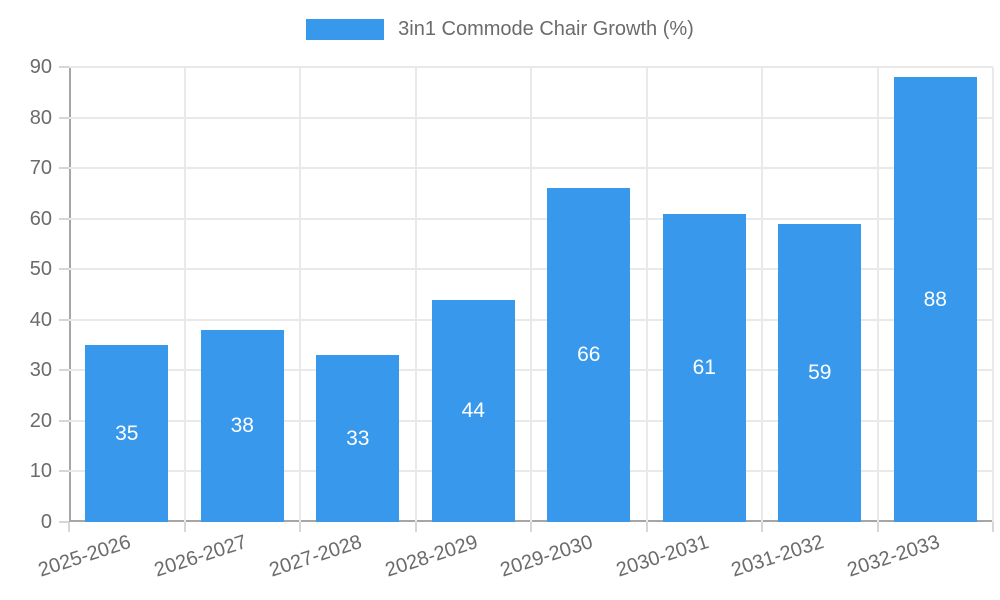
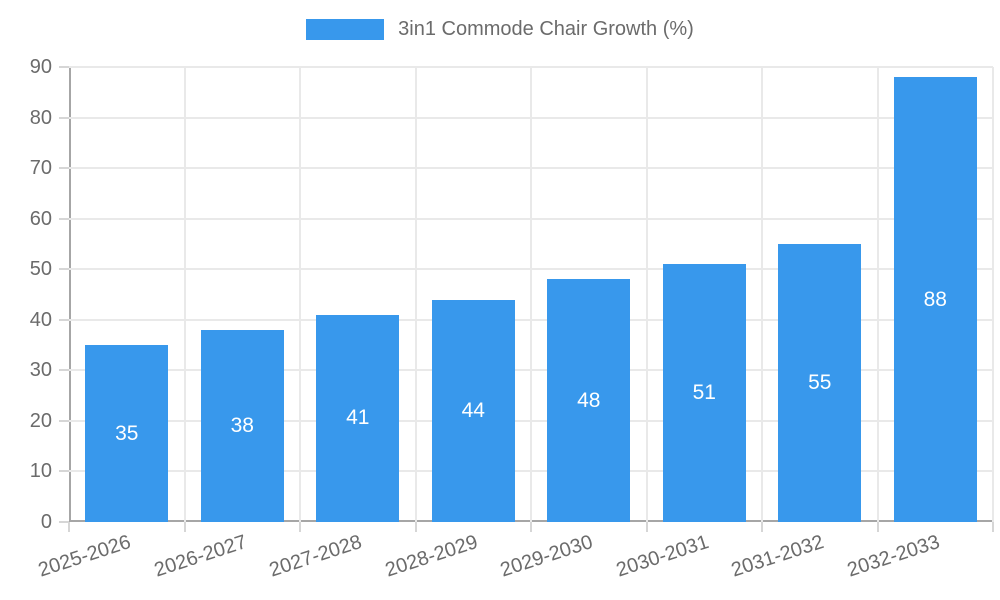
2027-2028: 33 -> 41
2029-2030: 66 -> 48
2030-2031: 61 -> 51
2031-2032: 59 -> 55
